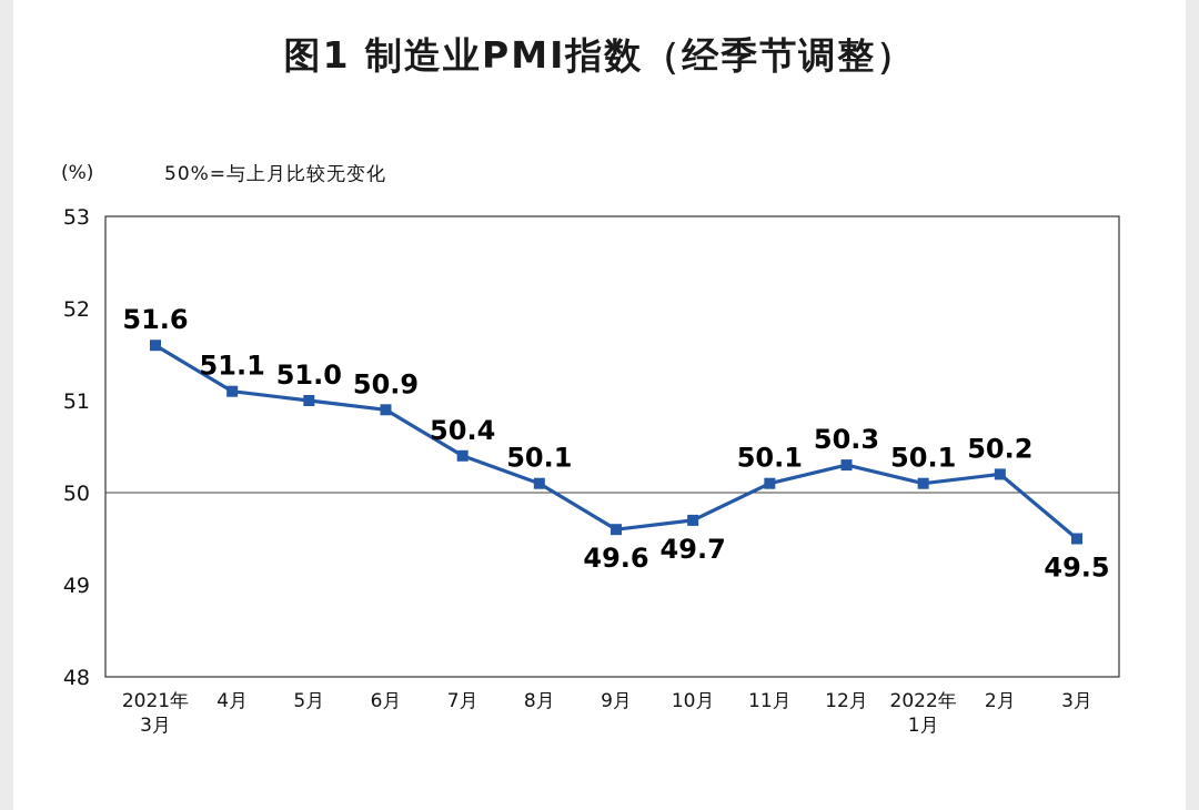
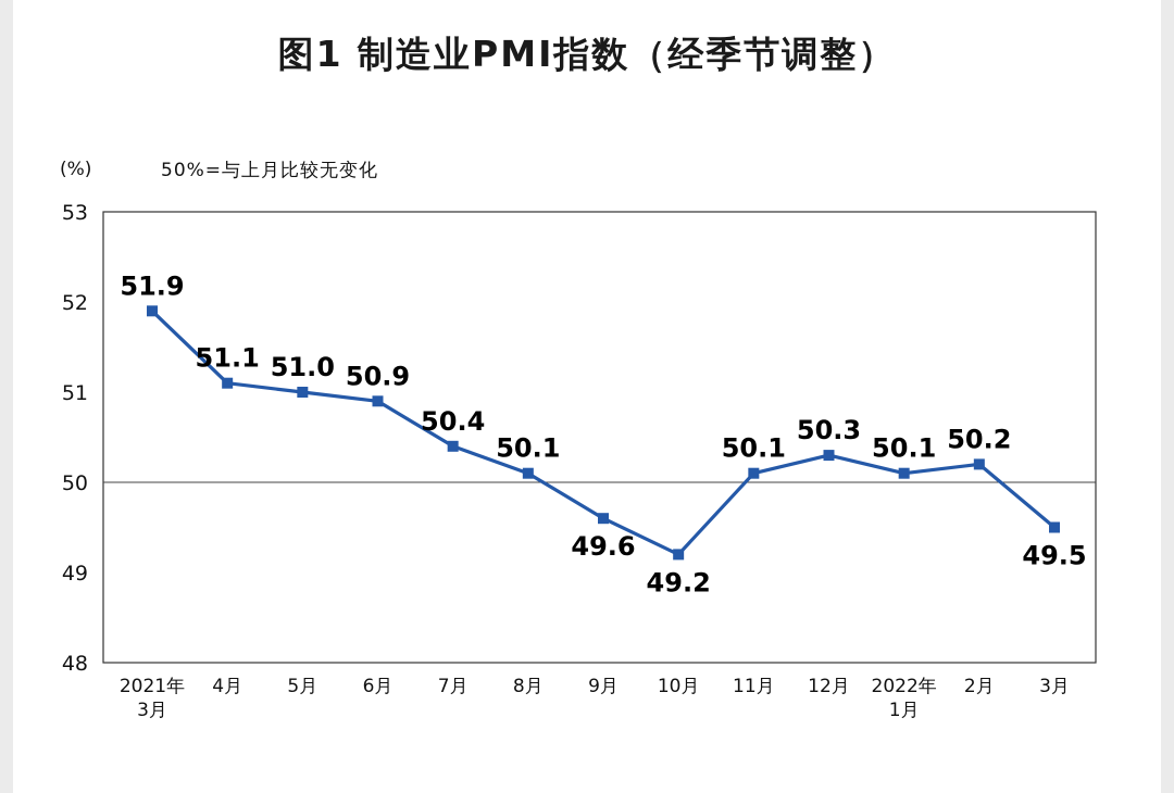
2021年 3月: 51.6 -> 51.9
10月: 49.7 -> 49.2
